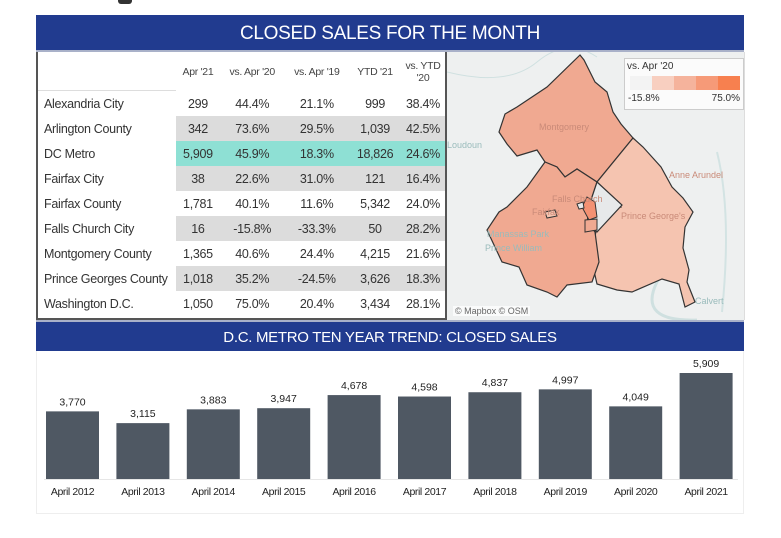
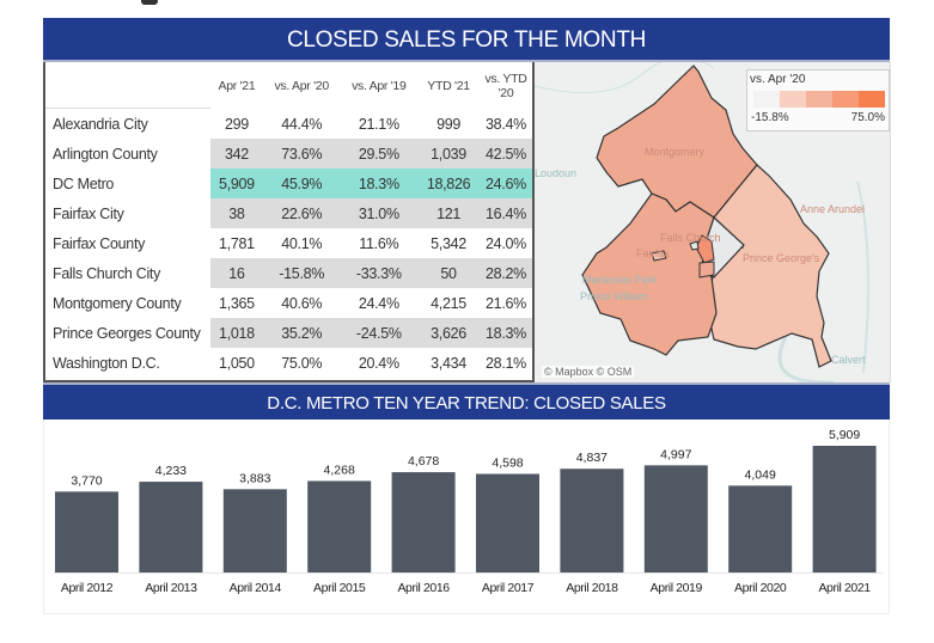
April 2013: 3,115 -> 4,233
April 2015: 3,947 -> 4,268
